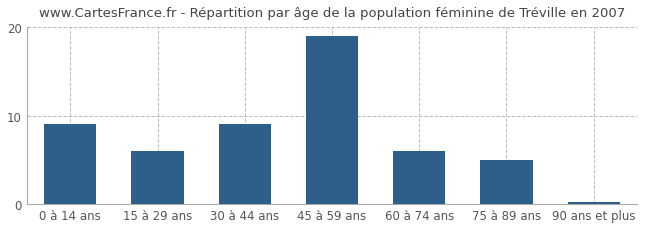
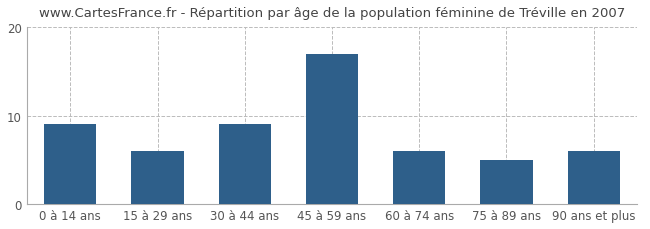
45 à 59 ans: 19.0 -> 17.0
90 ans et plus: 0.3 -> 6.0
